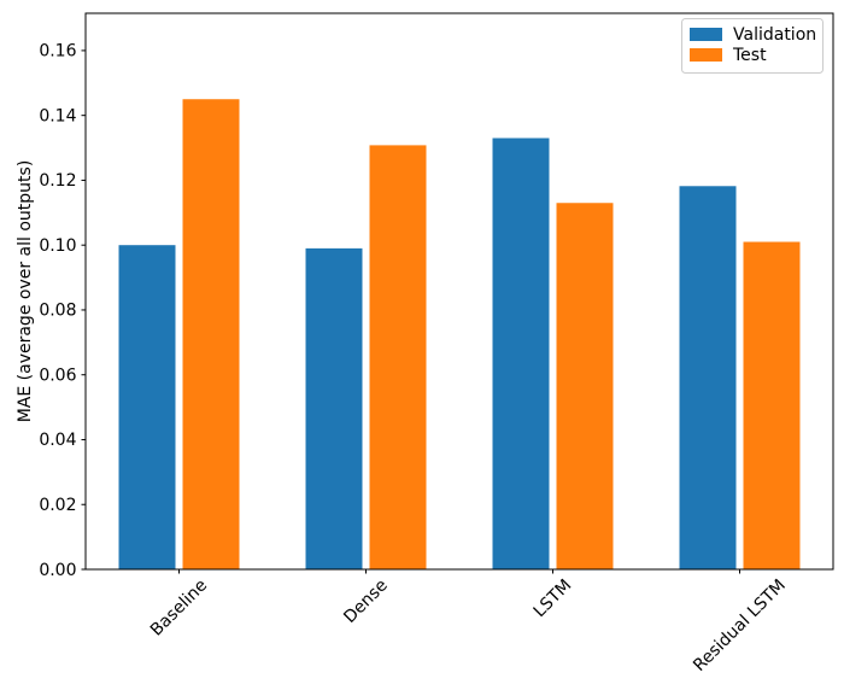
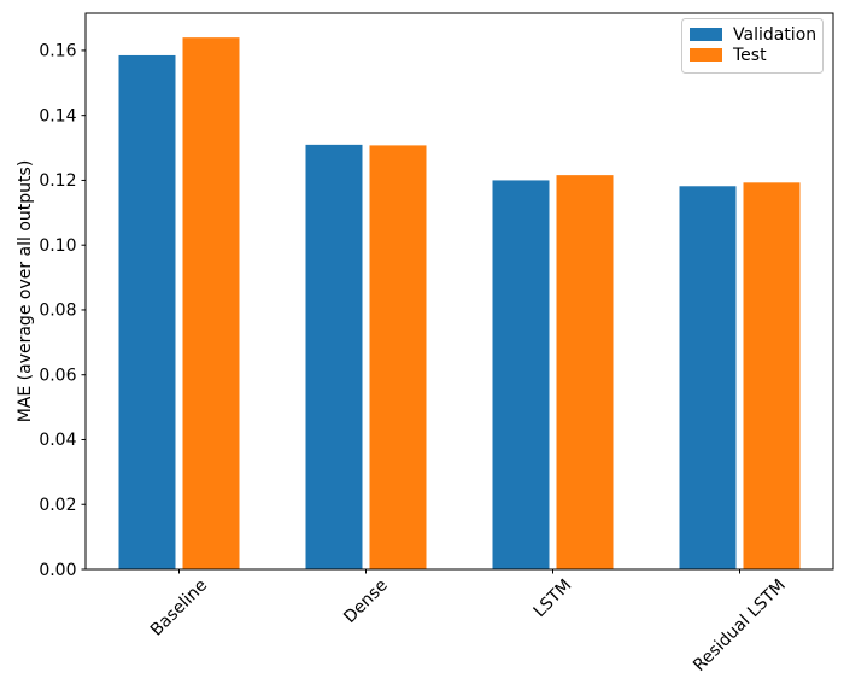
Validation/Baseline: 0.100 -> 0.159
Test/Baseline: 0.145 -> 0.164
Validation/Dense: 0.099 -> 0.131
Validation/LSTM: 0.133 -> 0.120
Test/LSTM: 0.113 -> 0.122
Test/Residual LSTM: 0.101 -> 0.119
